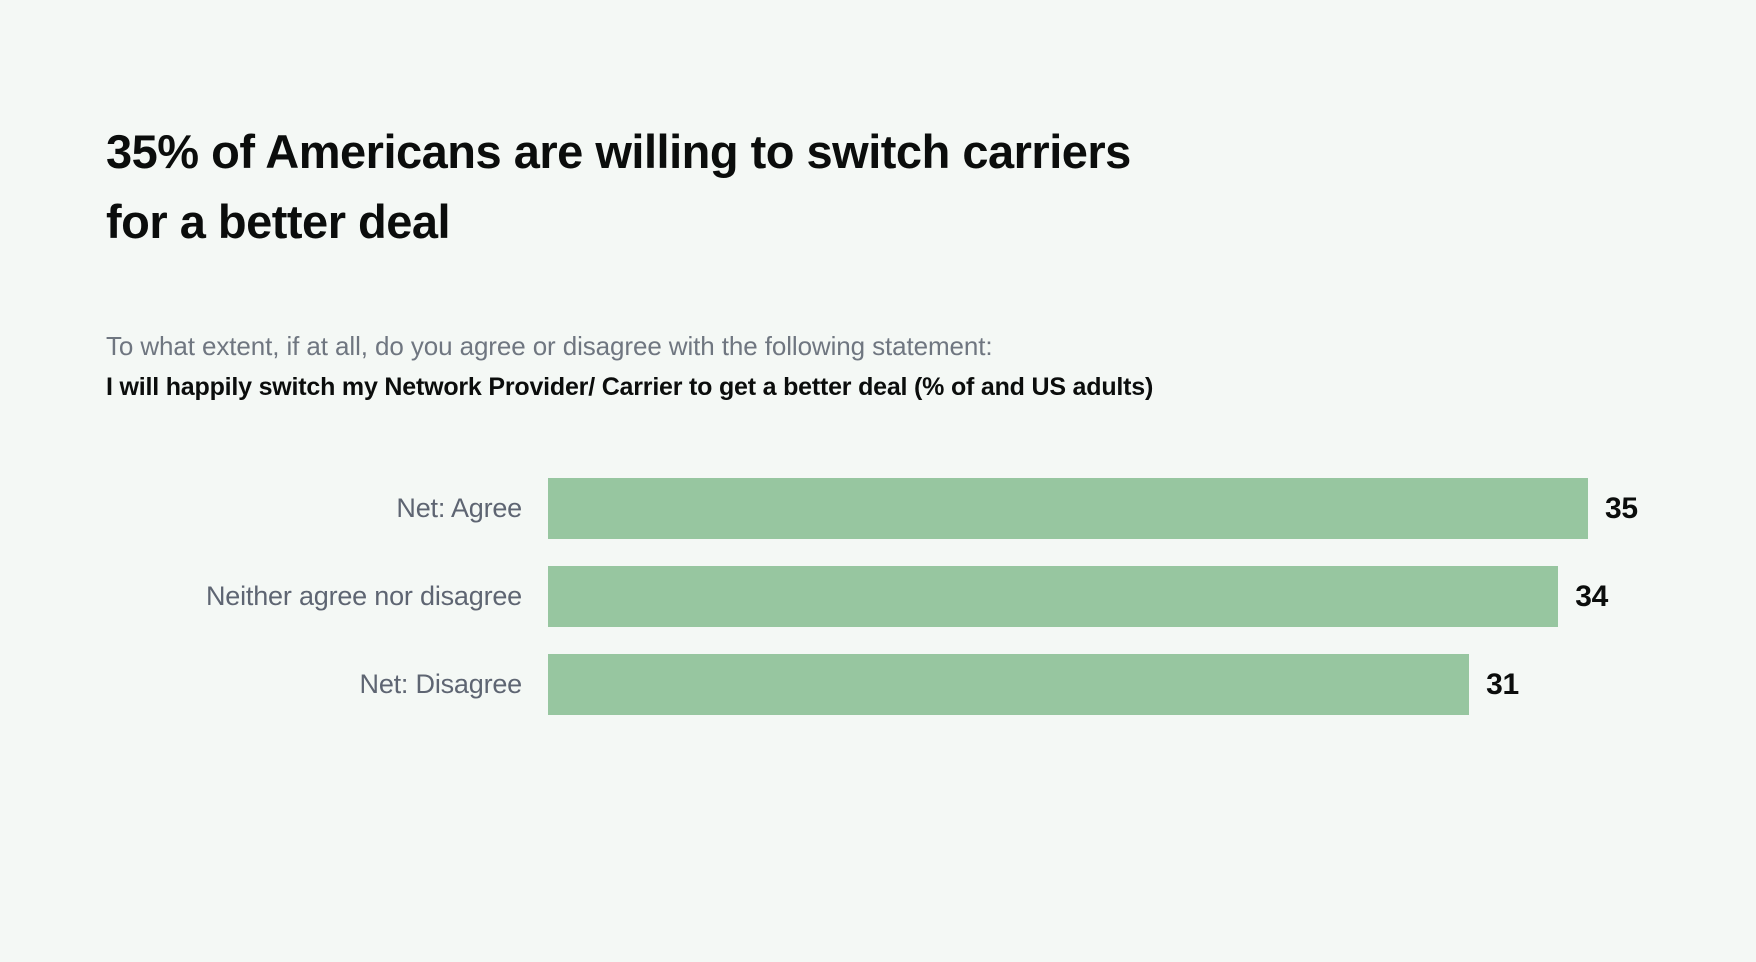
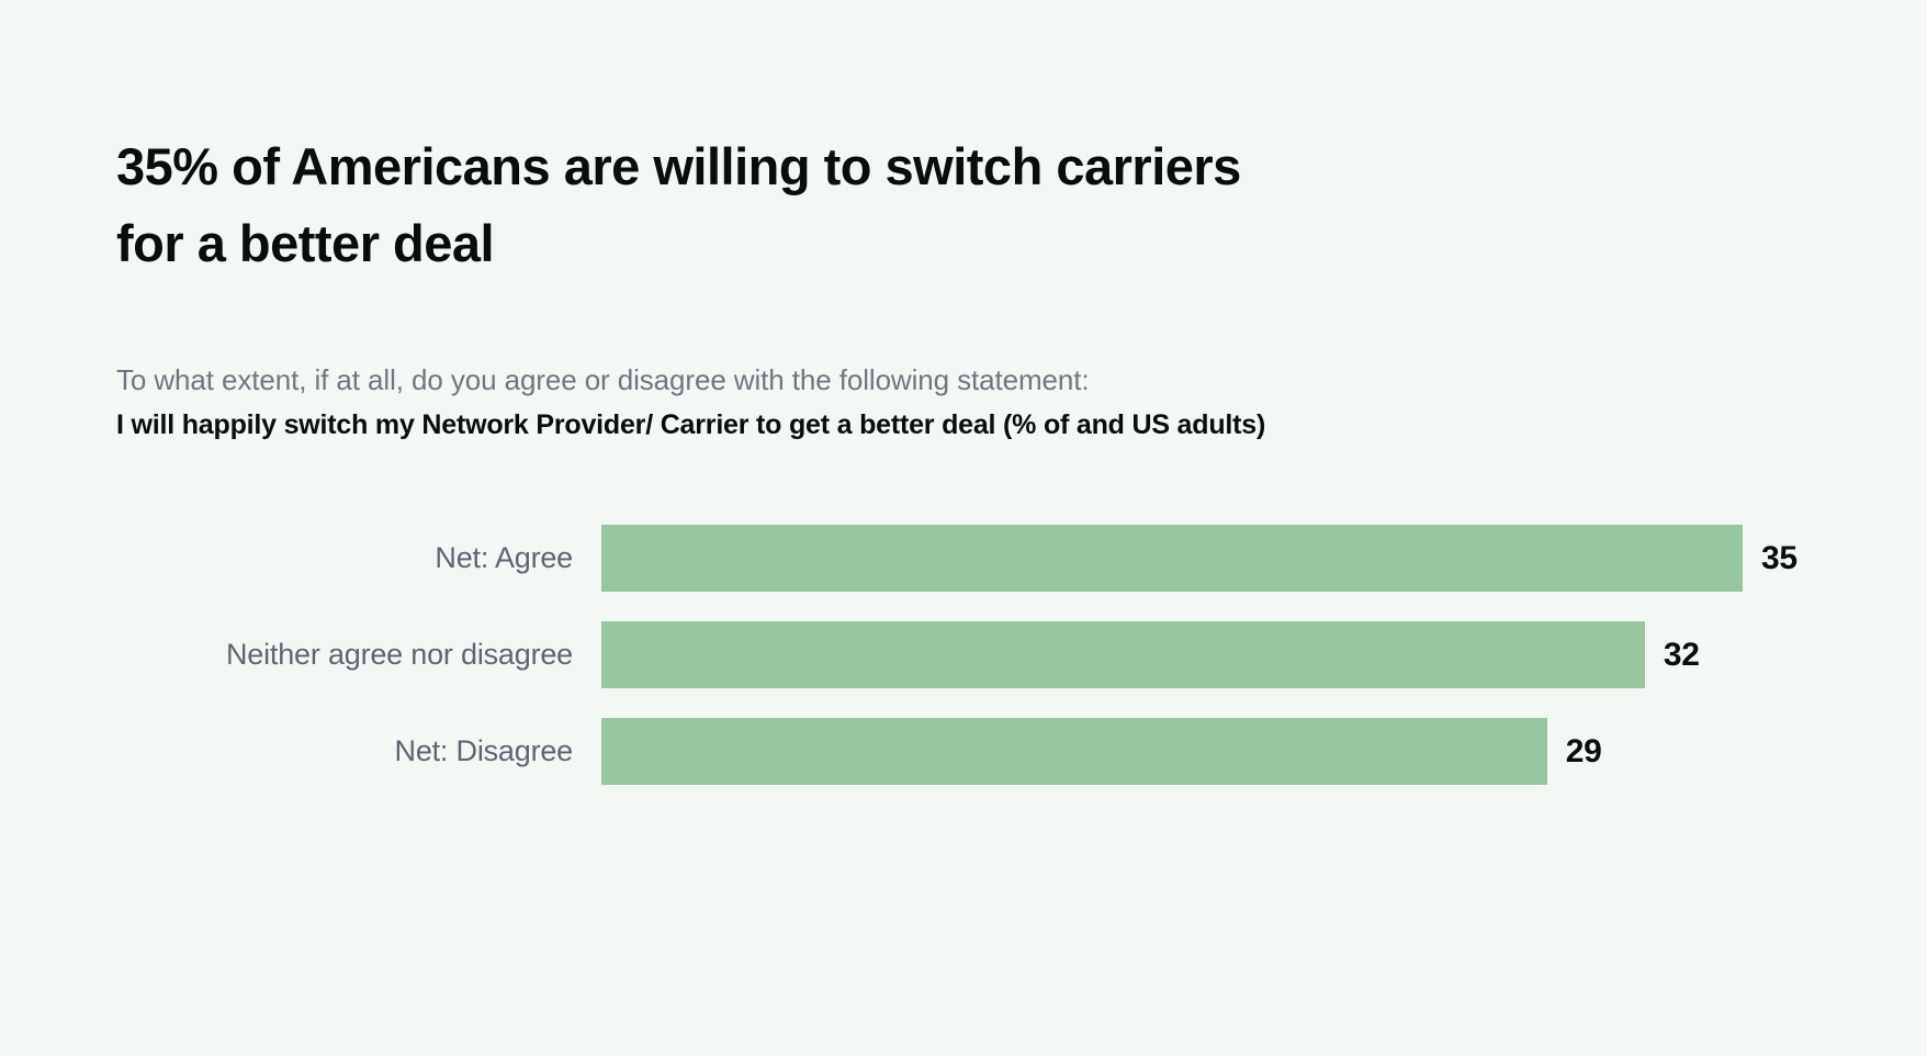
Neither agree nor disagree: 34 -> 32
Net: Disagree: 31 -> 29
